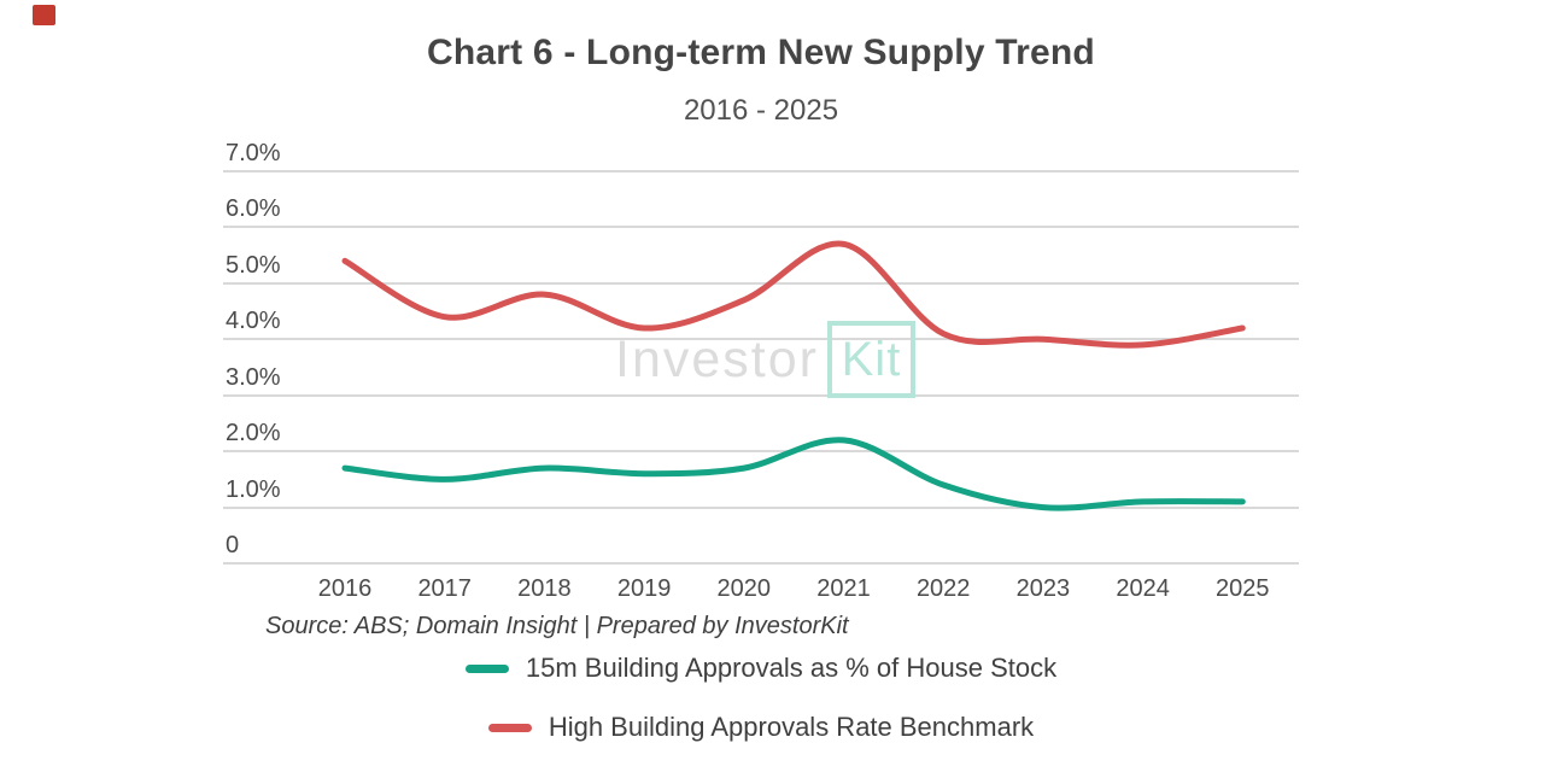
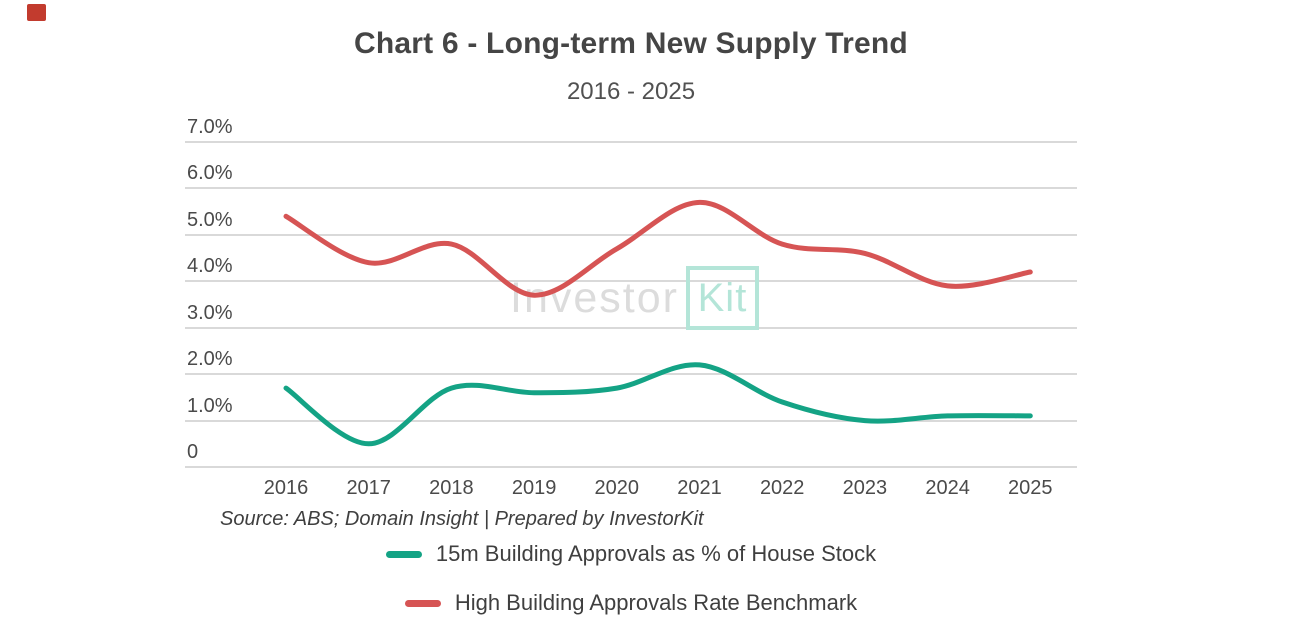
15m Building Approvals as % of House Stock/2017: 1.5% -> 0.5%
High Building Approvals Rate Benchmark/2019: 4.2% -> 3.7%
High Building Approvals Rate Benchmark/2022: 4.1% -> 4.8%
High Building Approvals Rate Benchmark/2023: 4.0% -> 4.6%
